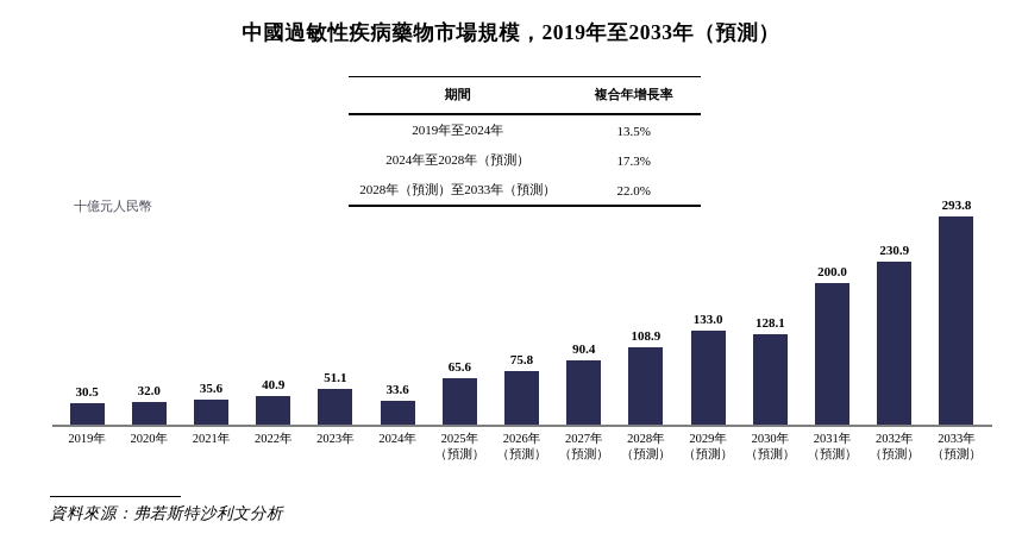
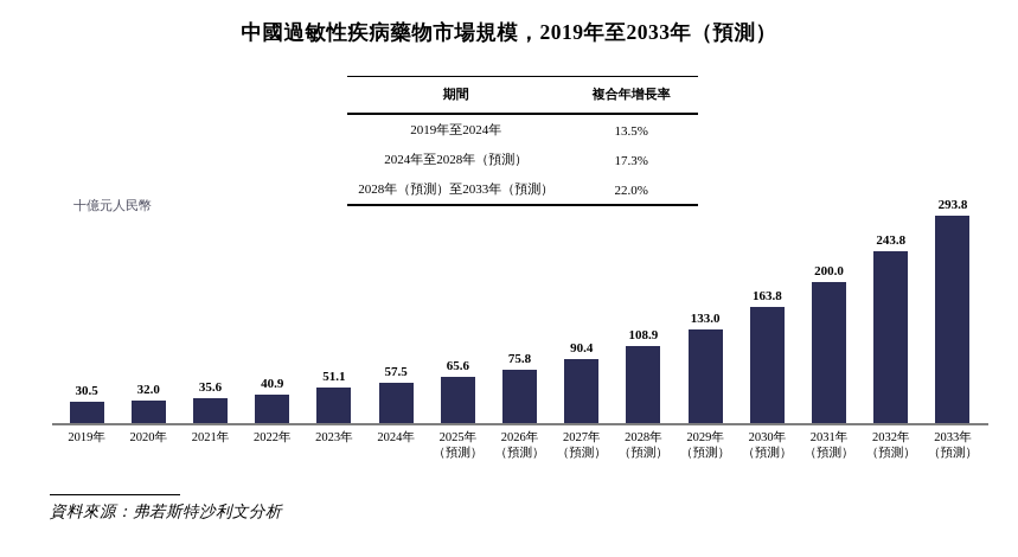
2024年: 33.6 -> 57.5
2030年（預測）: 128.1 -> 163.8
2032年（預測）: 230.9 -> 243.8
